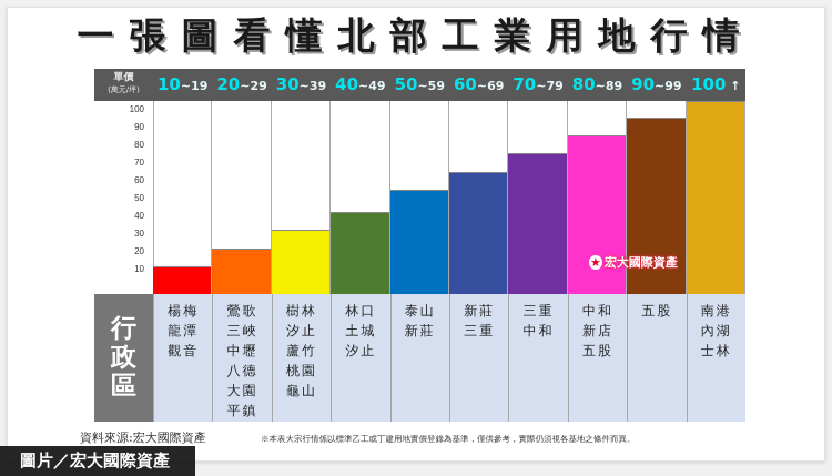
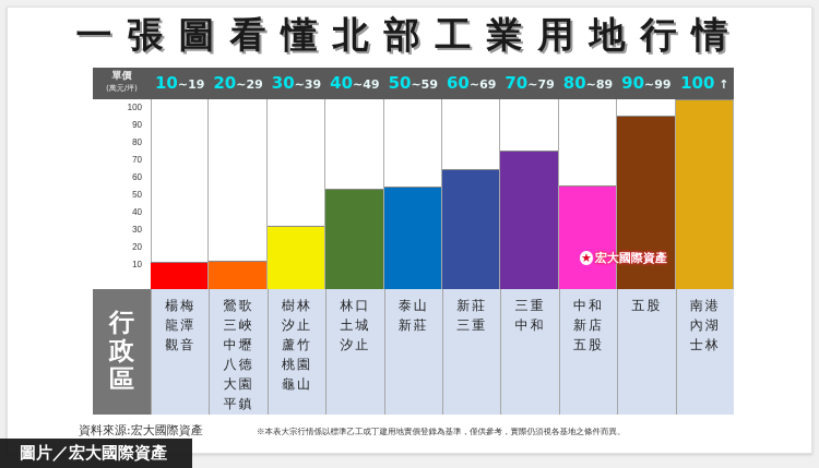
20~29: 23 -> 14
40~49: 44 -> 55
80~89: 87 -> 57
